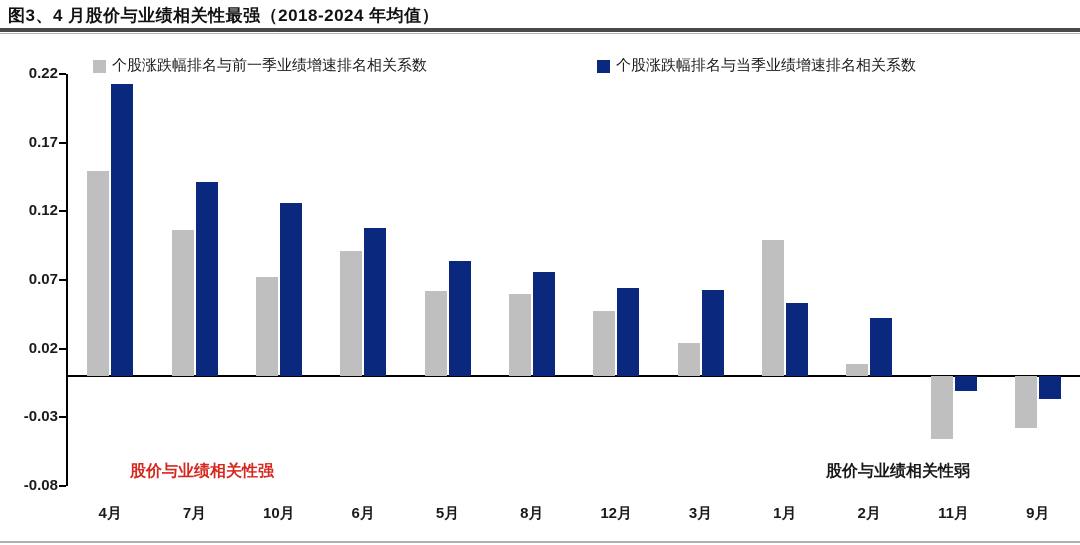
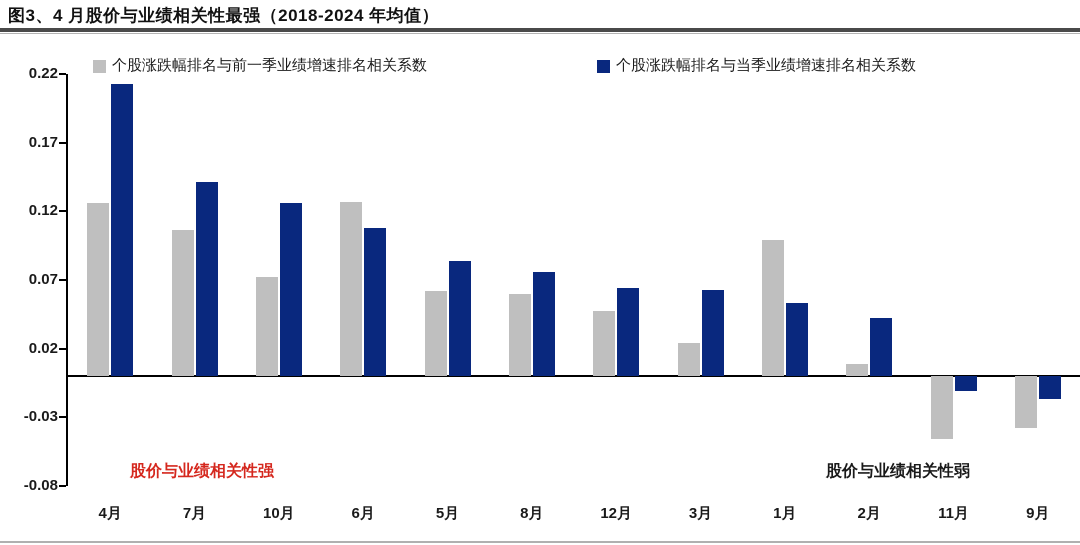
个股涨跌幅排名与前一季业绩增速排名相关系数/4月: 0.149 -> 0.126
个股涨跌幅排名与前一季业绩增速排名相关系数/6月: 0.091 -> 0.127
